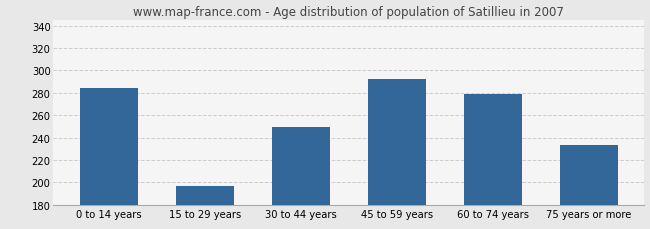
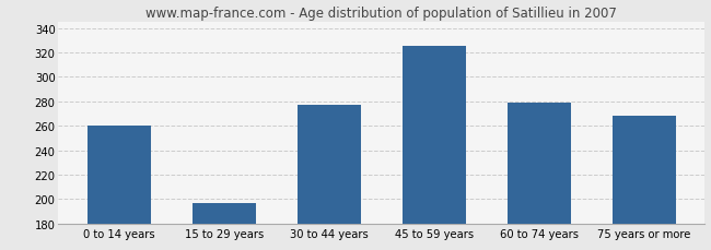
0 to 14 years: 284 -> 260
30 to 44 years: 249 -> 277
45 to 59 years: 292 -> 325
75 years or more: 233 -> 268
